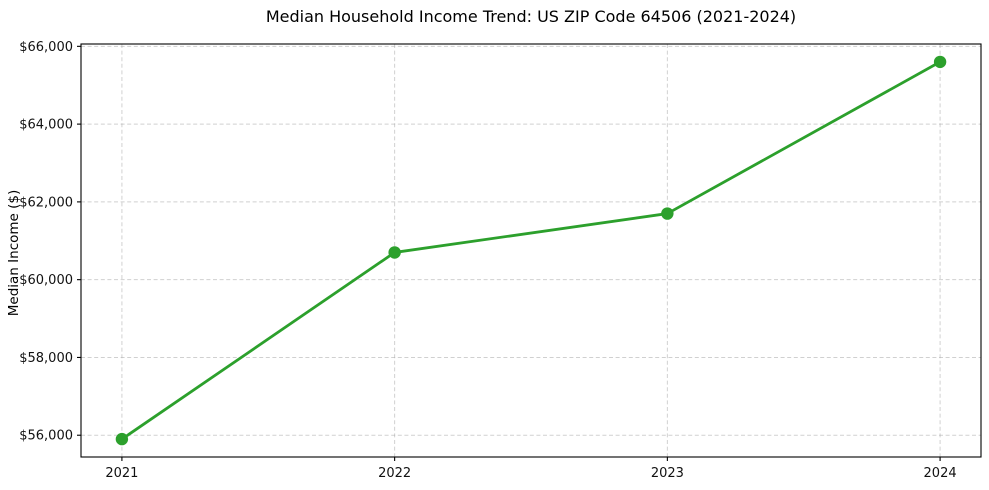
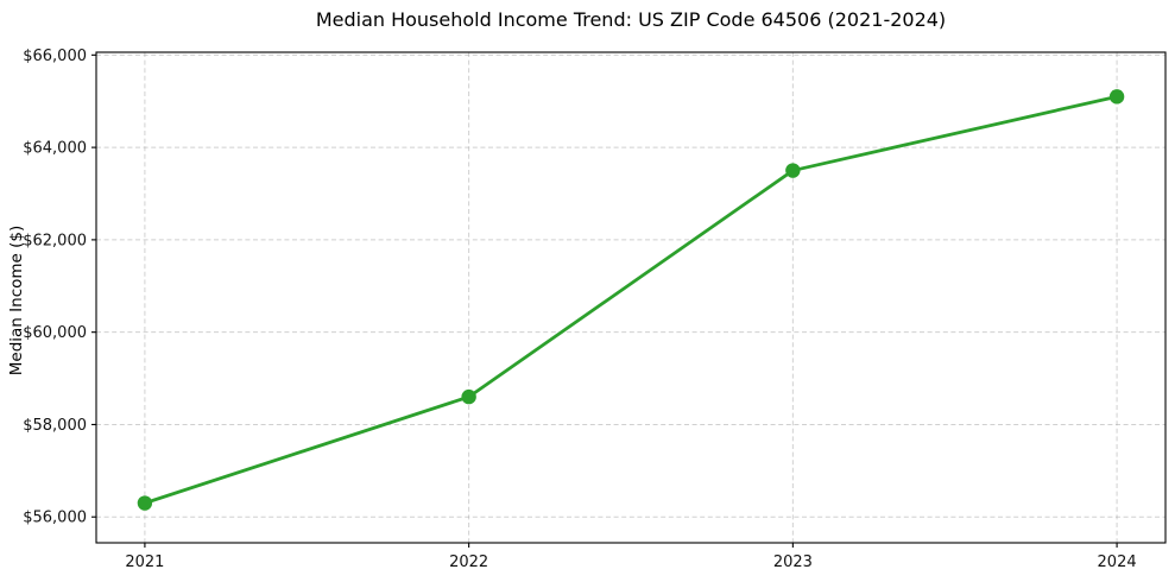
2021: $55900 -> $56300
2022: $60700 -> $58600
2023: $61700 -> $63500
2024: $65600 -> $65100
